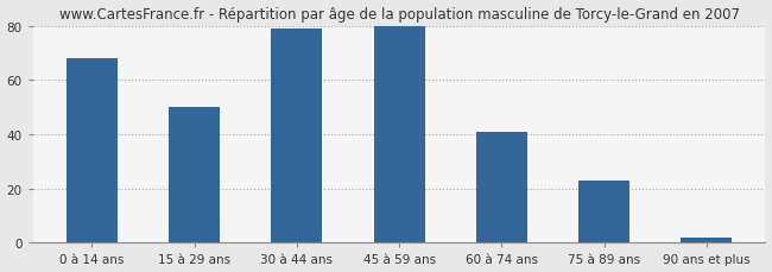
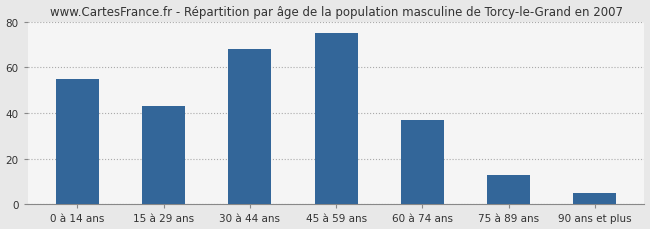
0 à 14 ans: 68 -> 55
15 à 29 ans: 50 -> 43
30 à 44 ans: 79 -> 68
45 à 59 ans: 80 -> 75
60 à 74 ans: 41 -> 37
75 à 89 ans: 23 -> 13
90 ans et plus: 2 -> 5
